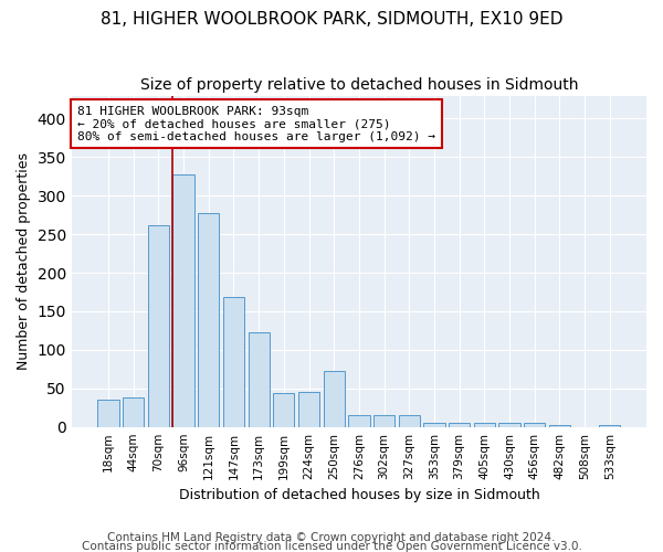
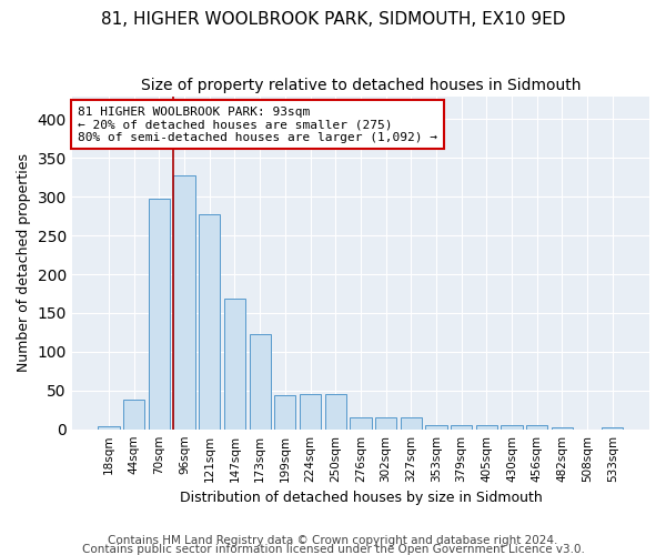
18sqm: 36 -> 4
70sqm: 262 -> 297
250sqm: 72 -> 46
